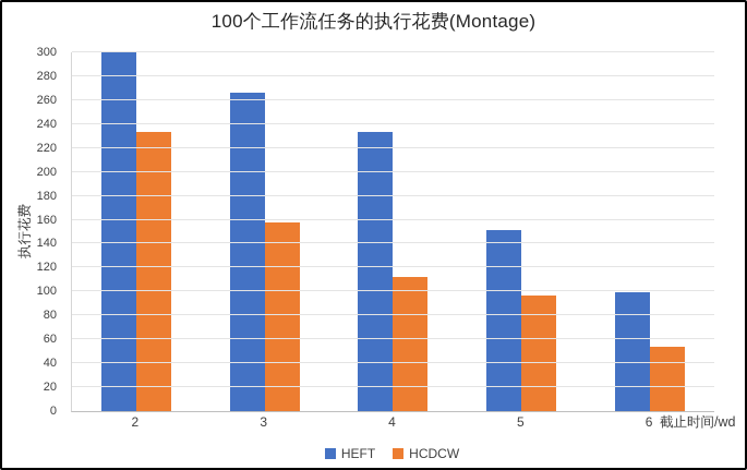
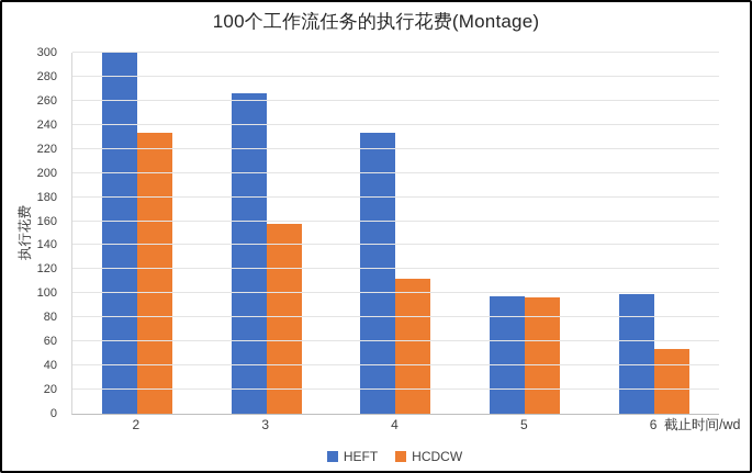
HEFT/5: 151 -> 98
